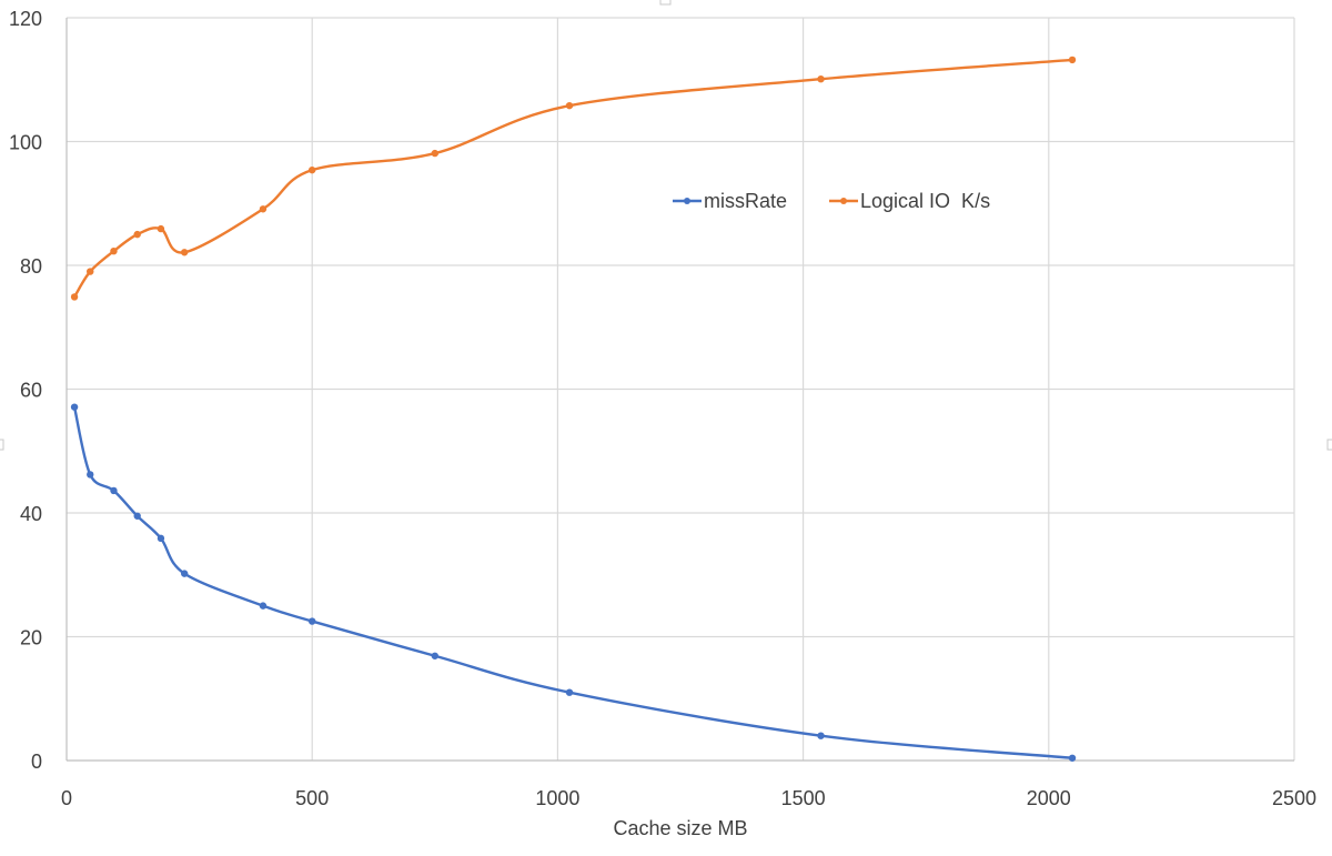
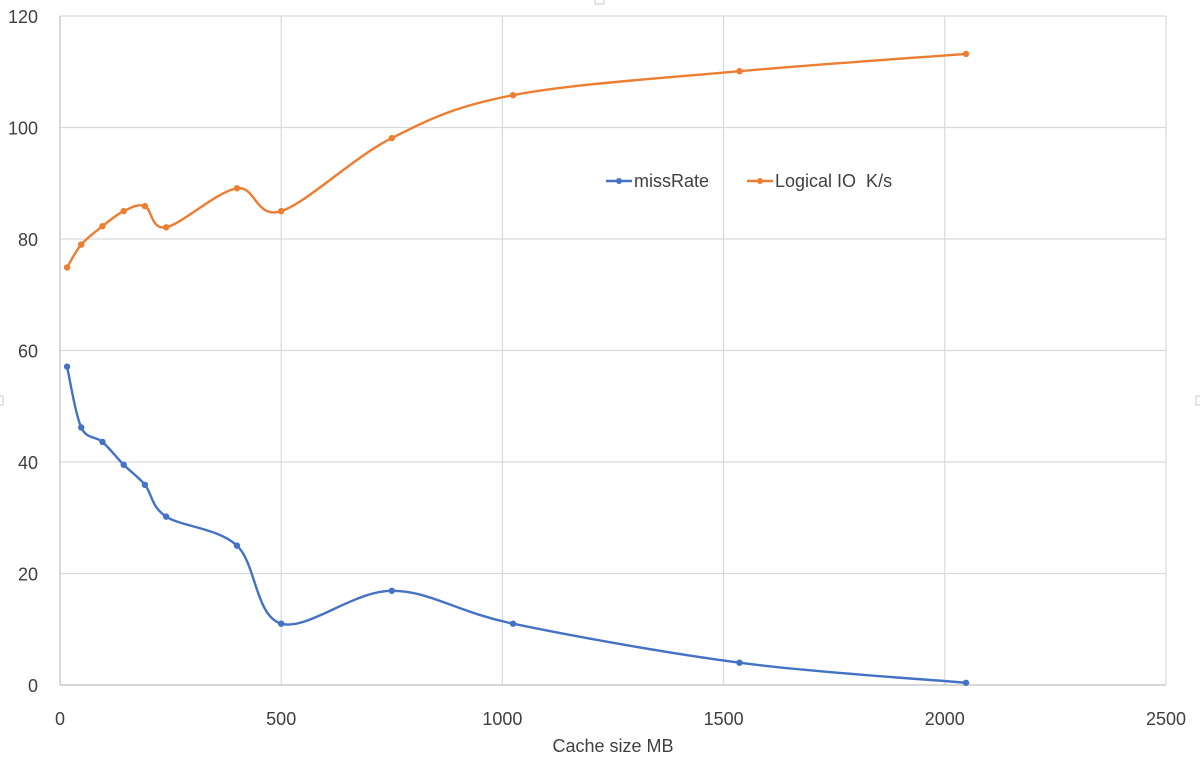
missRate/500: 22 -> 11
Logical IO K/s/500: 95 -> 85
